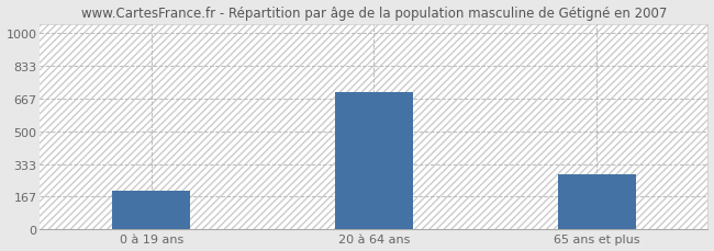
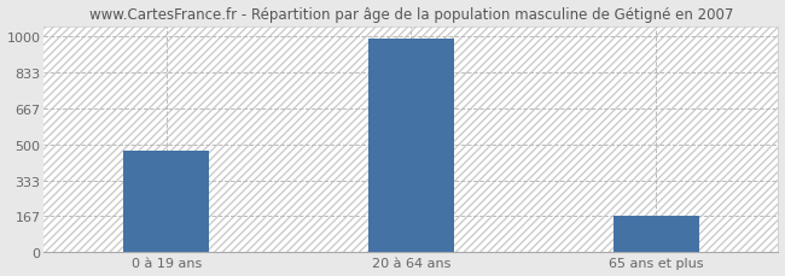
0 à 19 ans: 200 -> 470
20 à 64 ans: 700 -> 990
65 ans et plus: 280 -> 170
